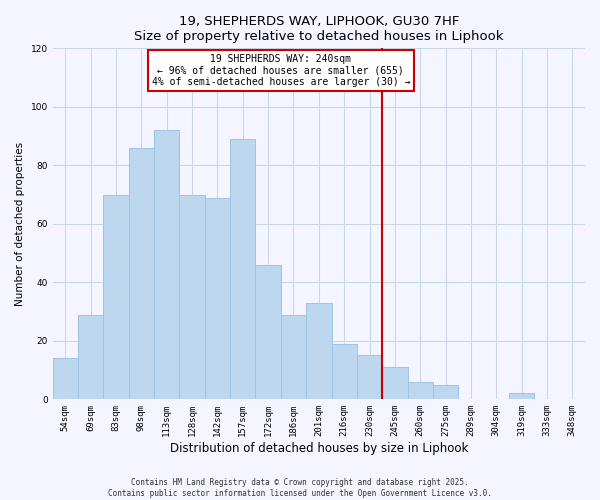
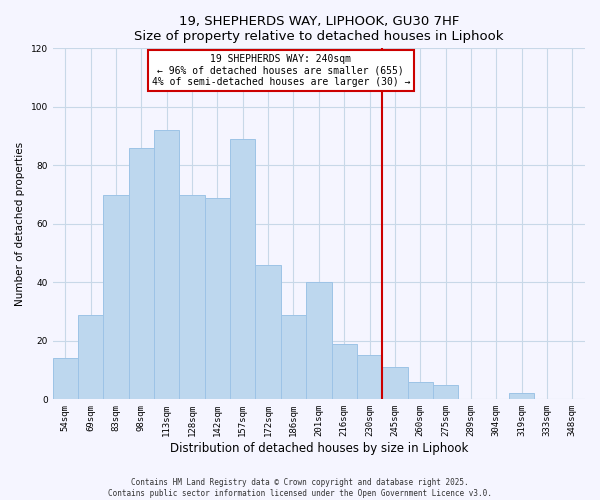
201sqm: 33 -> 40
